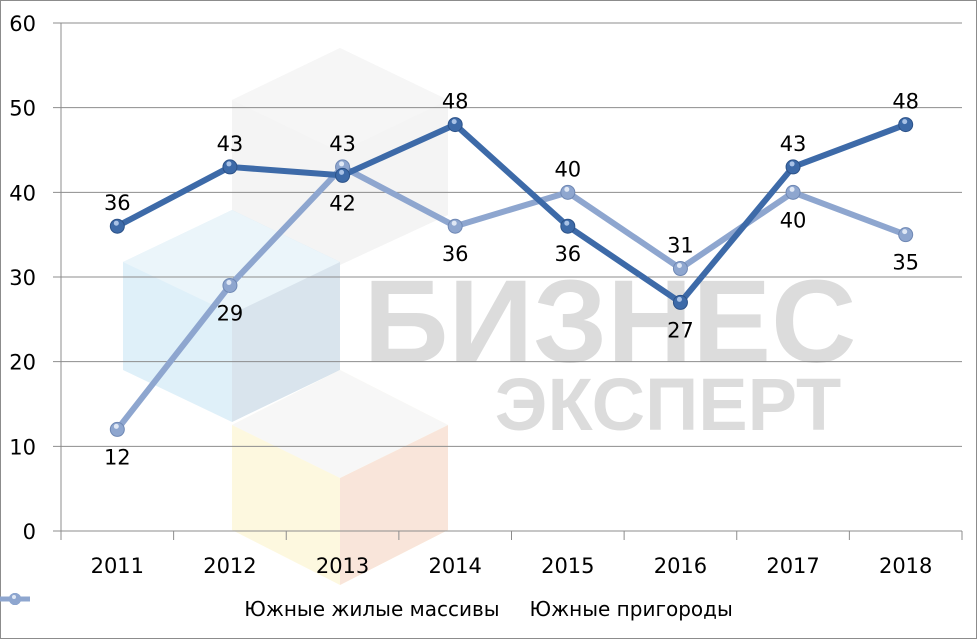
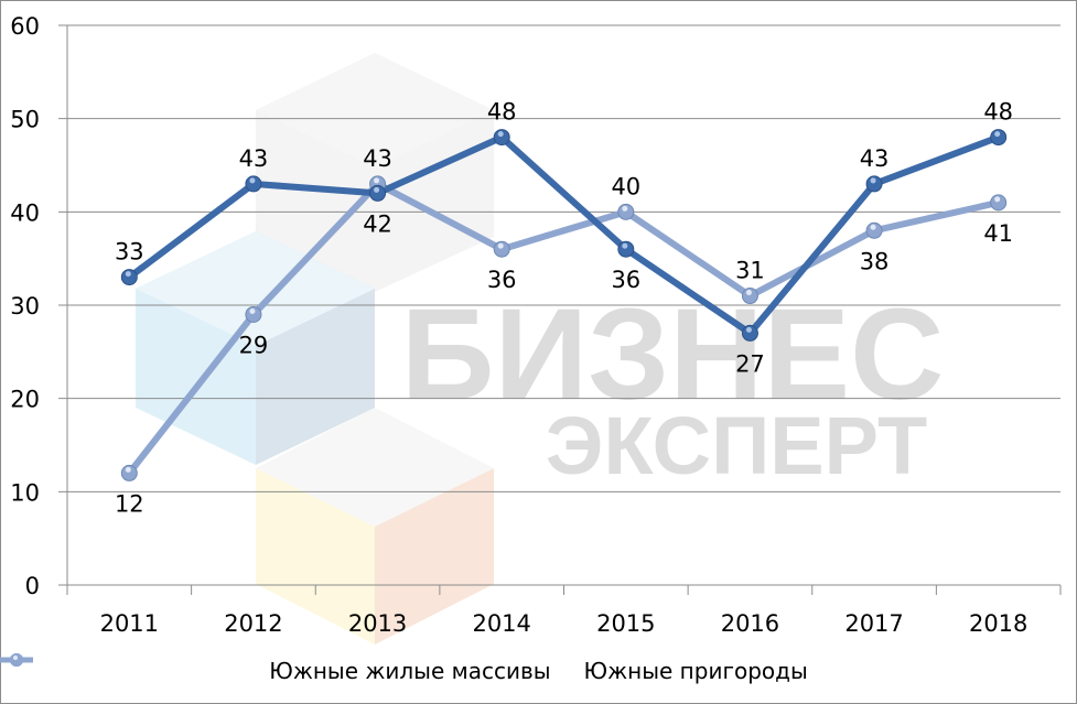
Южные жилые массивы/2011: 36 -> 33
Южные пригороды/2017: 40 -> 38
Южные пригороды/2018: 35 -> 41
